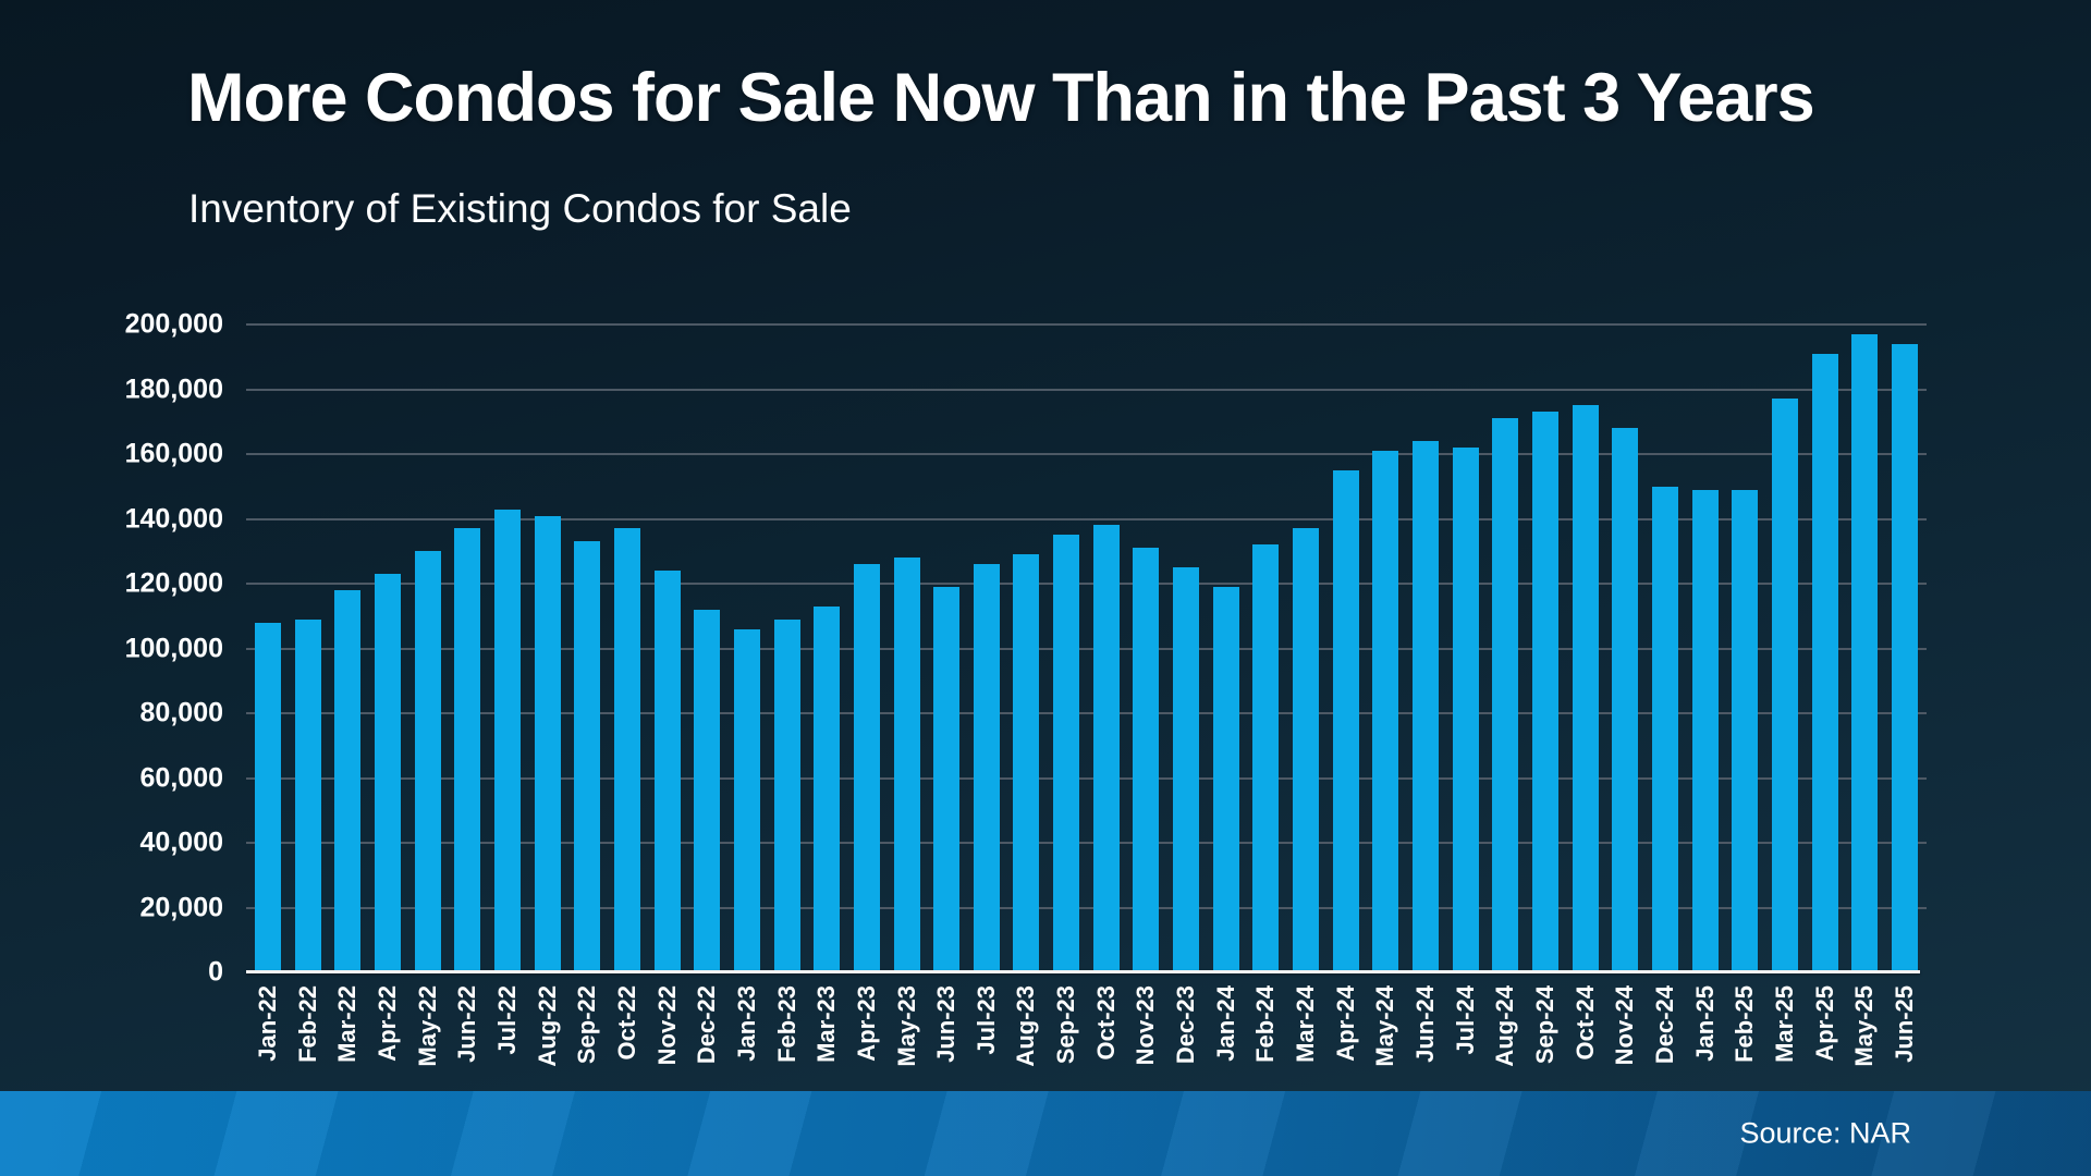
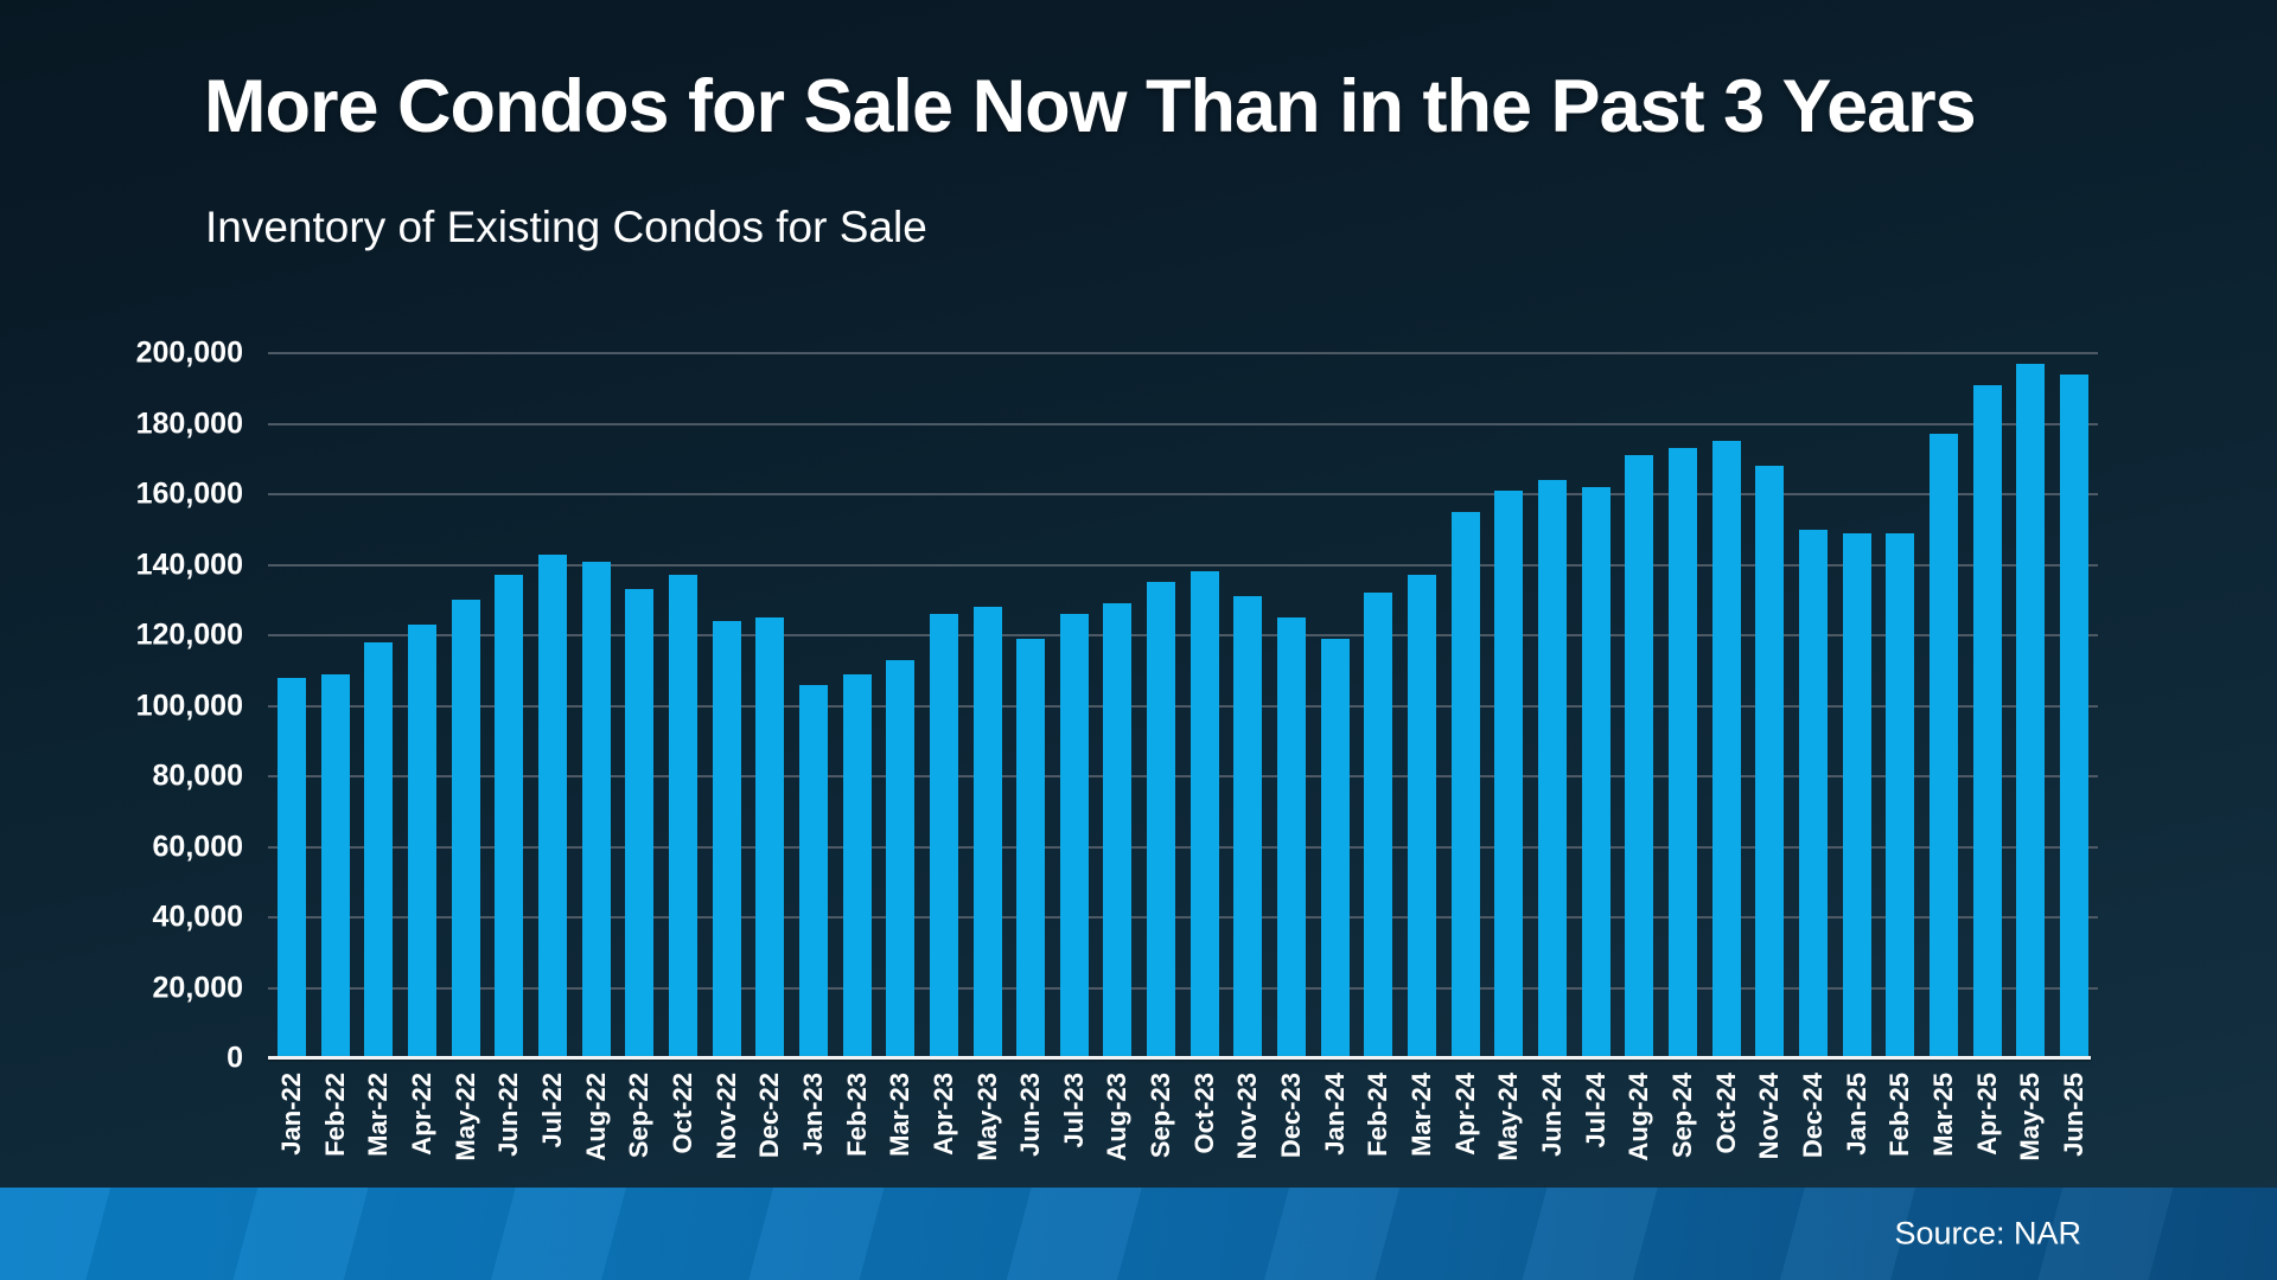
Dec-22: 112000 -> 125000
